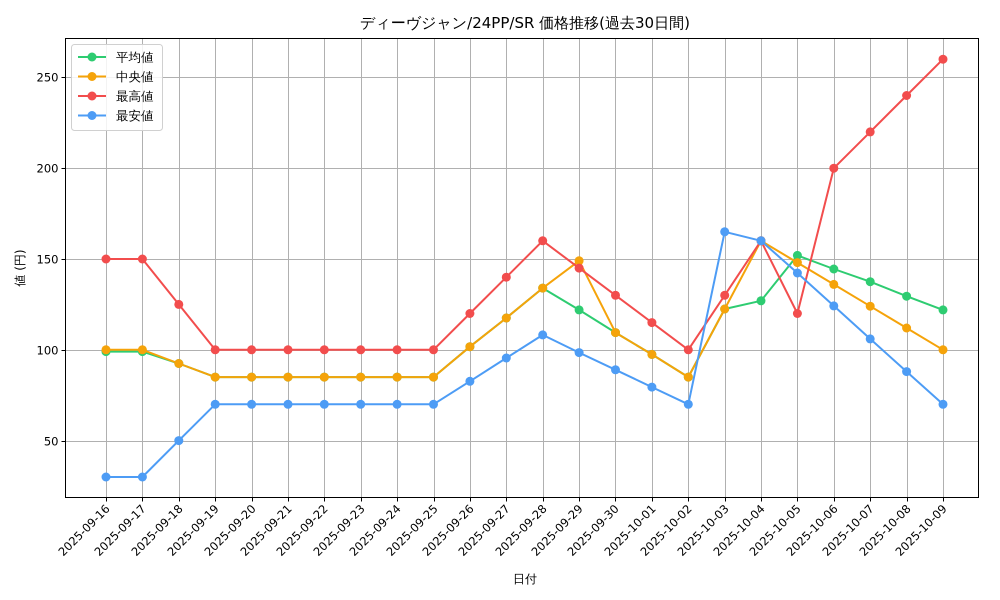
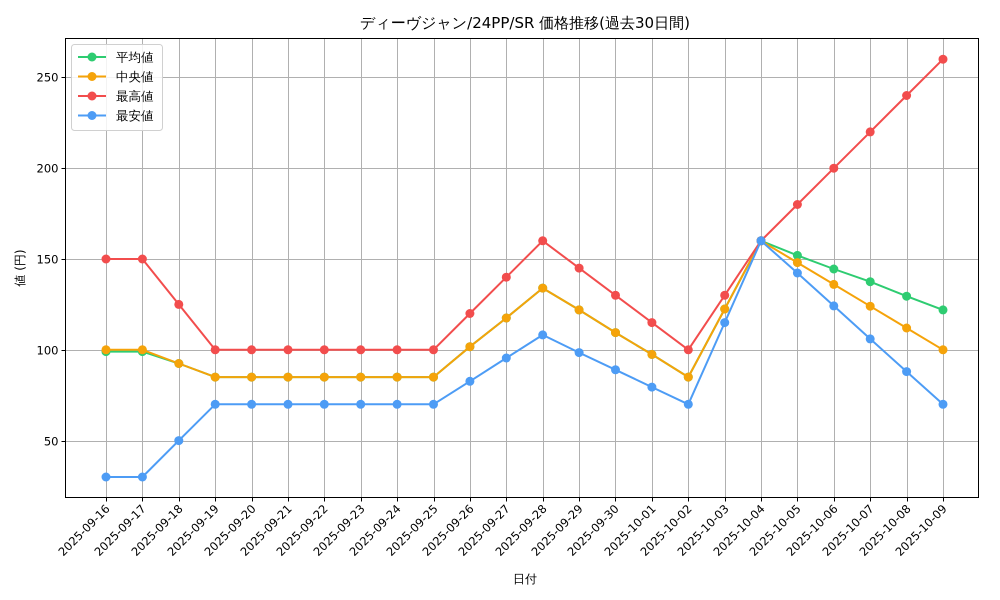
中央値/2025-09-29: 149 -> 122
最安値/2025-10-03: 165 -> 115
平均値/2025-10-04: 127 -> 160
最高値/2025-10-05: 120 -> 180
